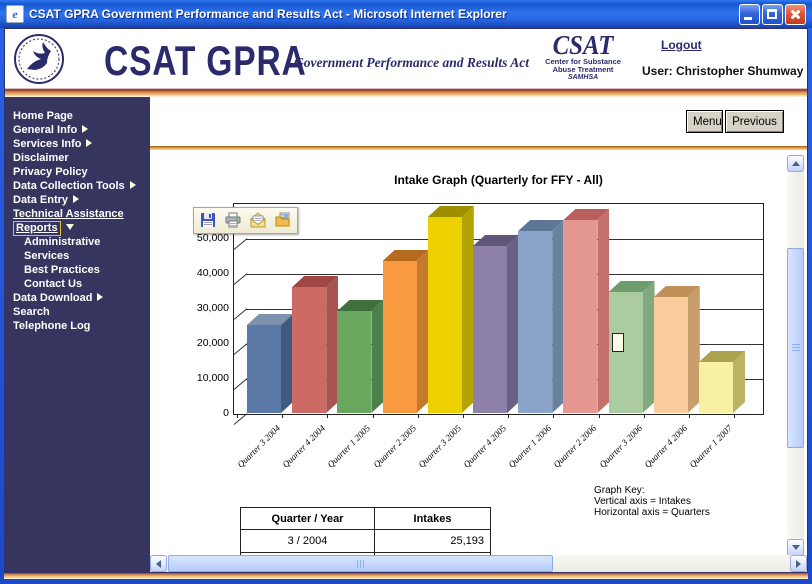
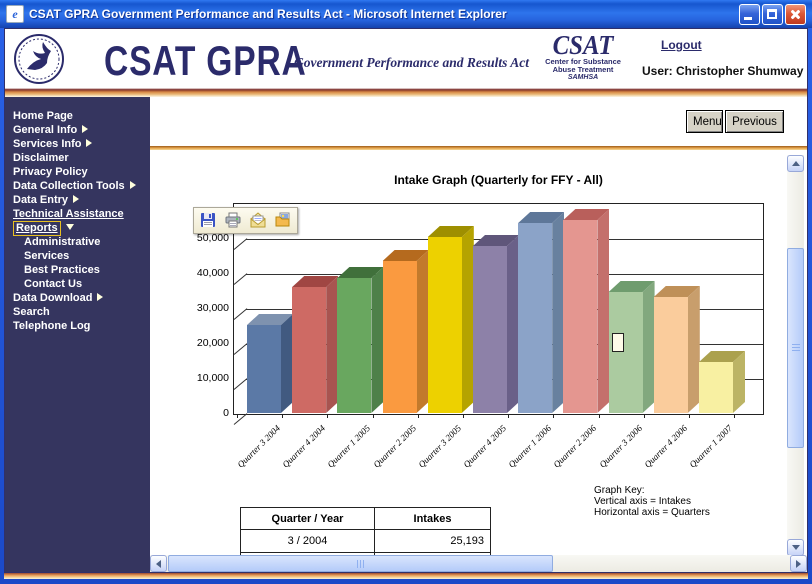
Quarter 1 2005: 29000 -> 39000
Quarter 3 2005: 56000 -> 50000
Quarter 1 2006: 52000 -> 54000
